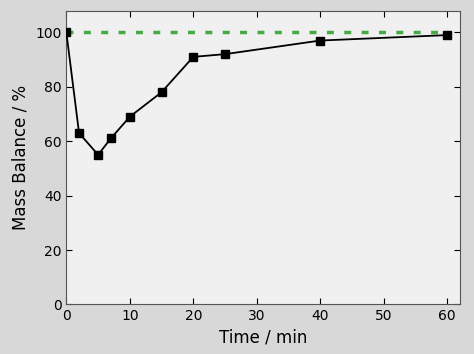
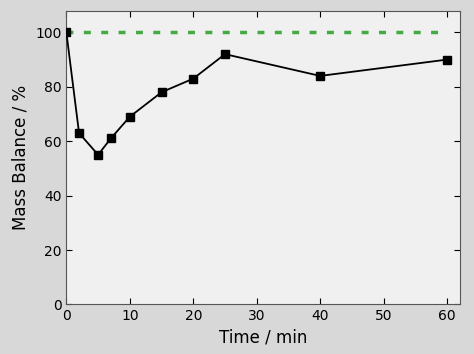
20: 91 -> 83
40: 97 -> 84
60: 99 -> 90
